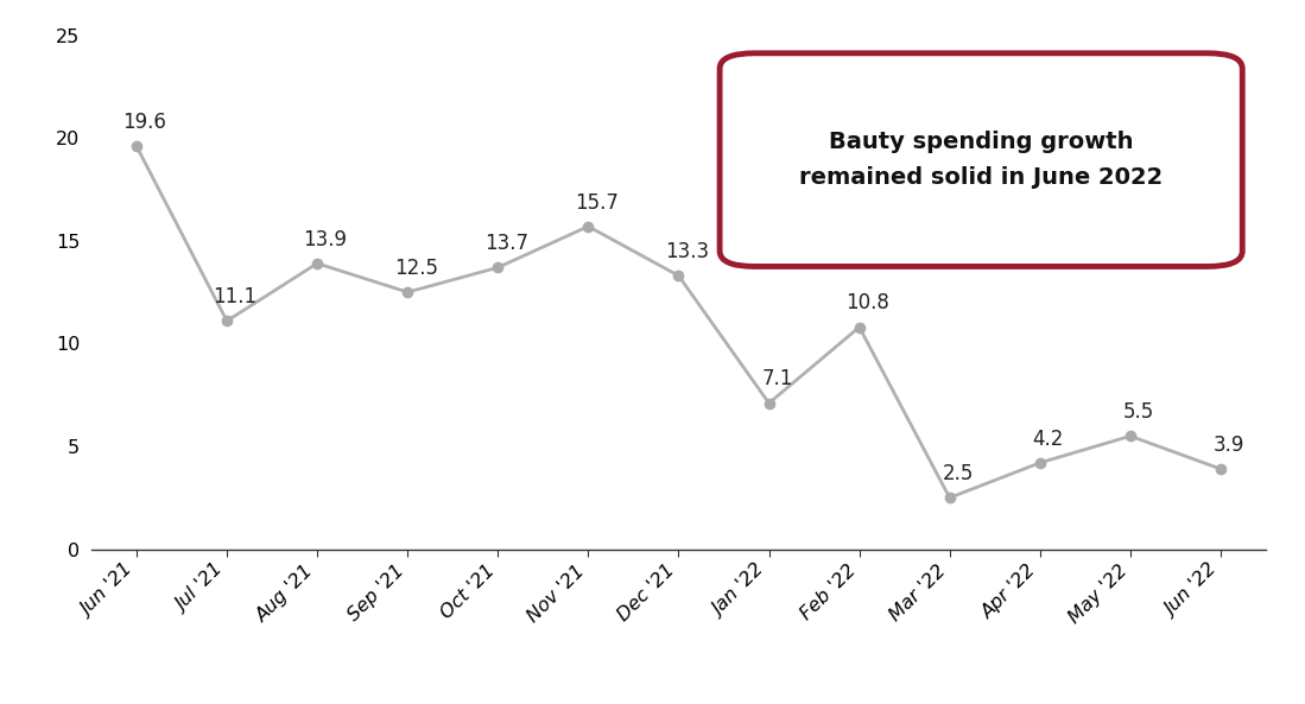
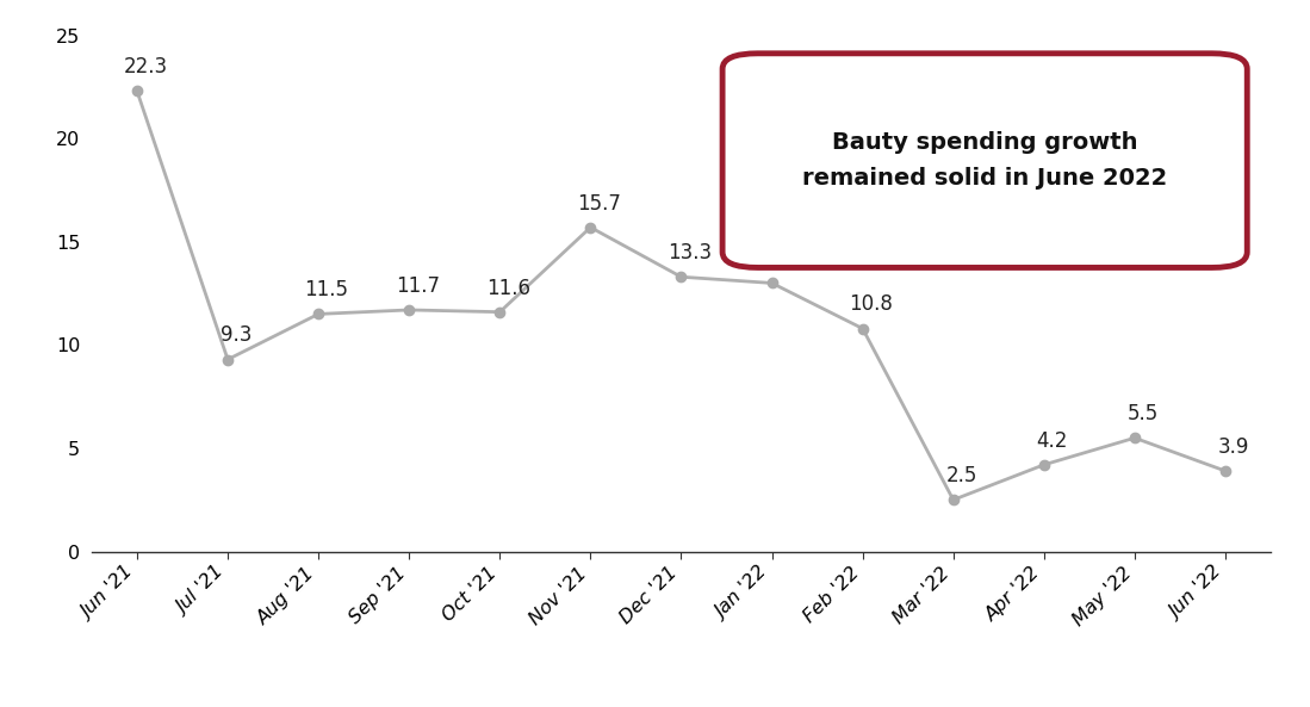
Jun '21: 19.6 -> 22.3
Jul '21: 11.1 -> 9.3
Aug '21: 13.9 -> 11.5
Sep '21: 12.5 -> 11.7
Oct '21: 13.7 -> 11.6
Jan '22: 7.1 -> 13.0
